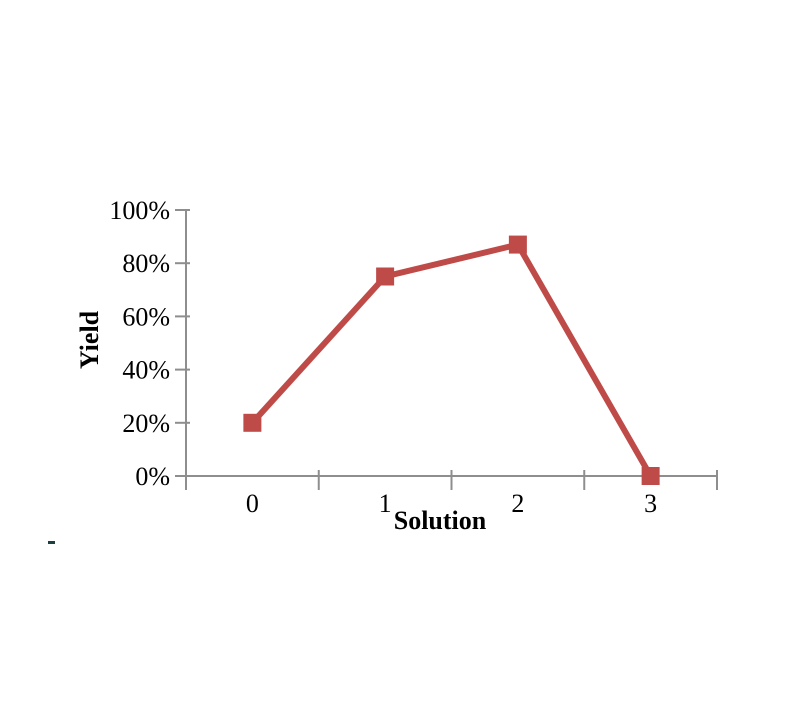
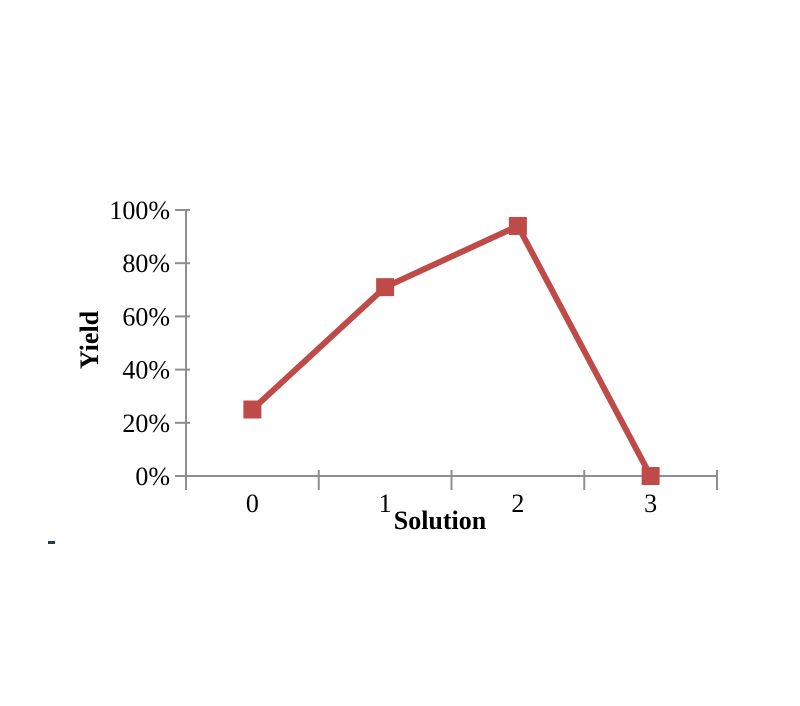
0: 20% -> 25%
1: 75% -> 71%
2: 87% -> 94%
